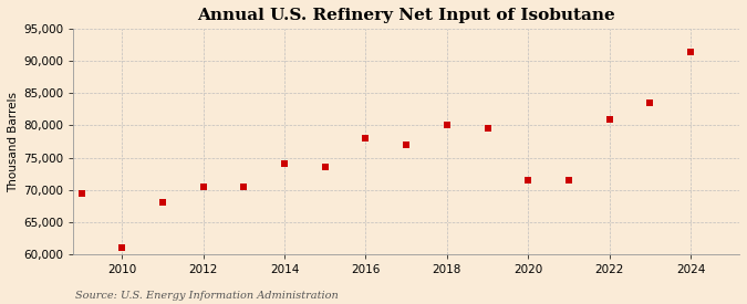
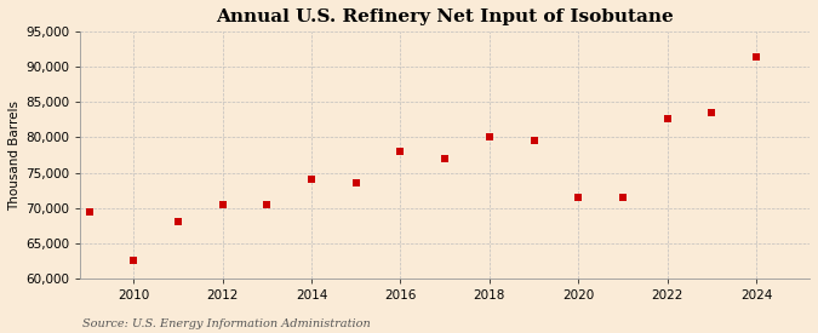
2010: 61,000 -> 62,600
2022: 81,000 -> 82,600
